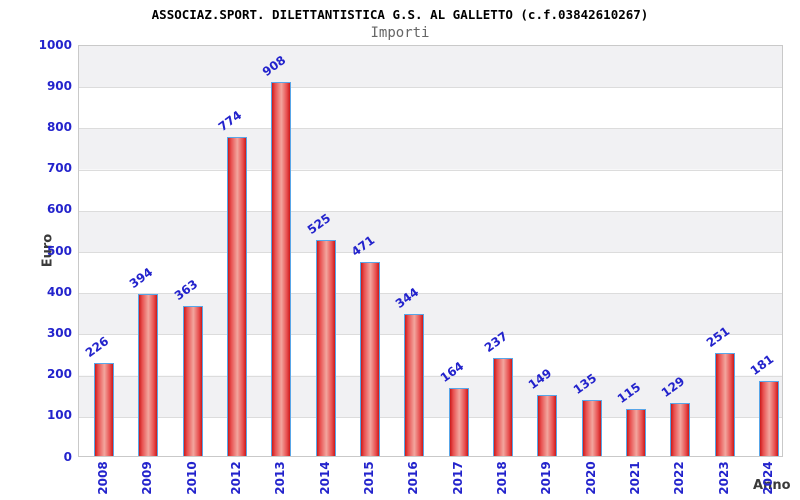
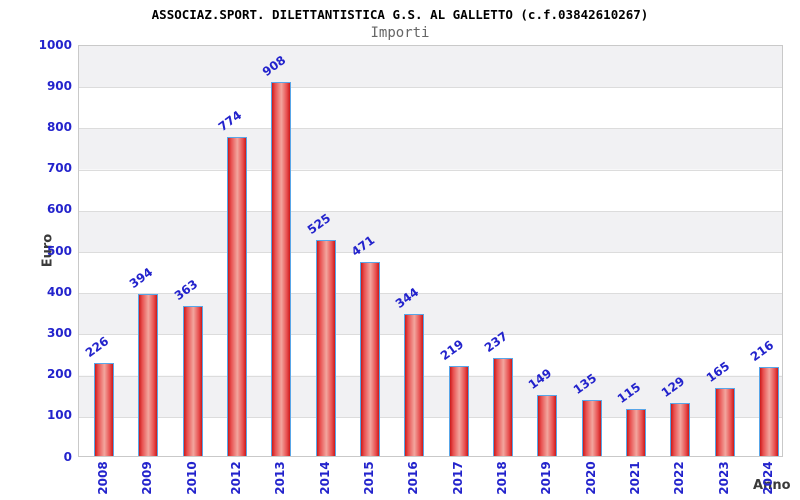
2017: 164 -> 219
2023: 251 -> 165
2024: 181 -> 216
